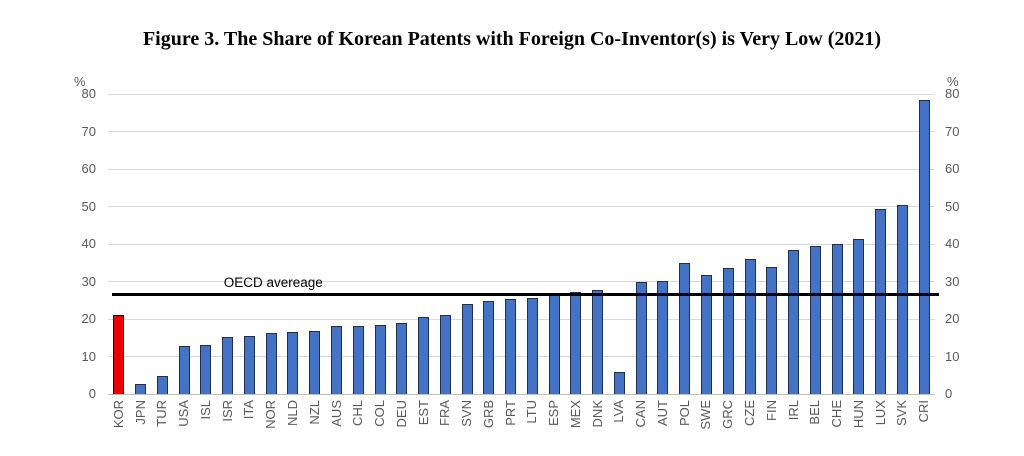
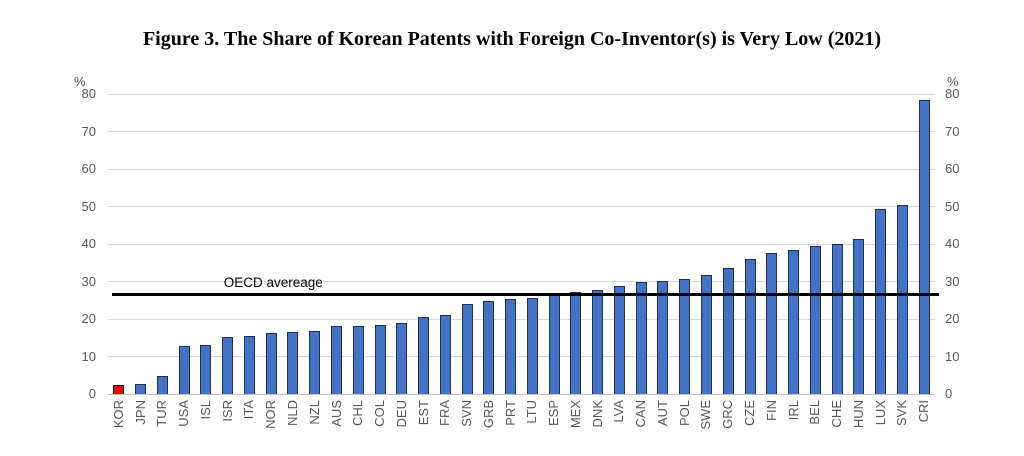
KOR: 21 -> 2
LVA: 6 -> 29
POL: 35 -> 31
FIN: 34 -> 38
